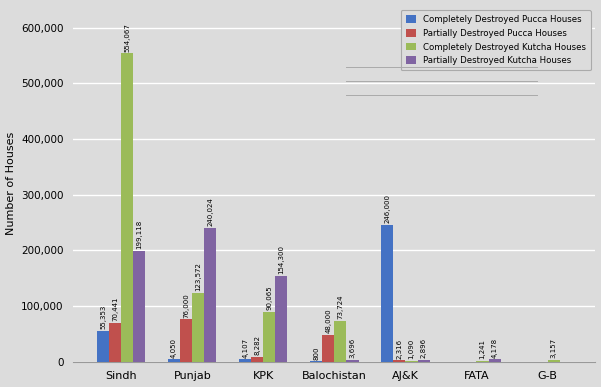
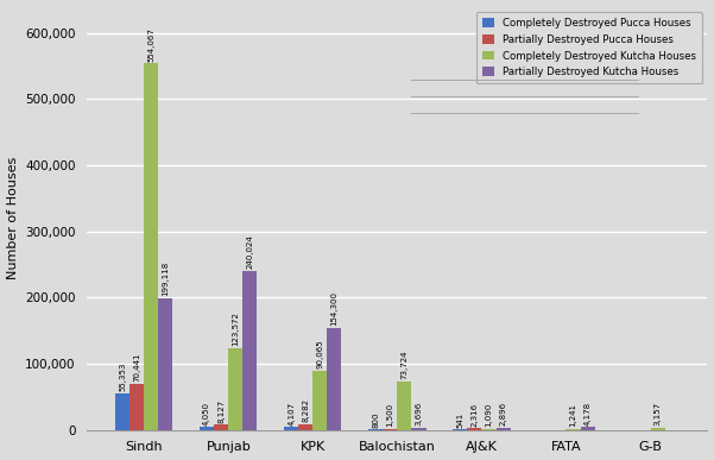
Partially Destroyed Pucca Houses/Punjab: 76,000 -> 8,000
Partially Destroyed Pucca Houses/Balochistan: 48,000 -> 2,000
Completely Destroyed Pucca Houses/AJ&K: 246,000 -> 1,000
